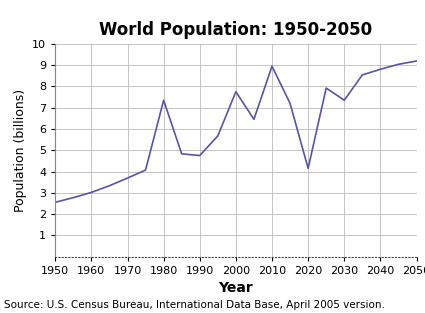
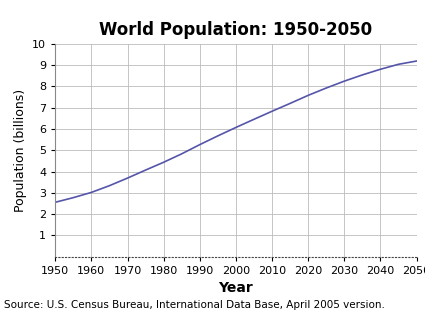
1980: 7.35 -> 4.43
1990: 4.75 -> 5.26
2000: 7.75 -> 6.07
2010: 8.95 -> 6.83
2020: 4.15 -> 7.58
2030: 7.35 -> 8.25
